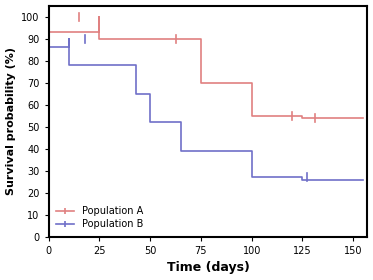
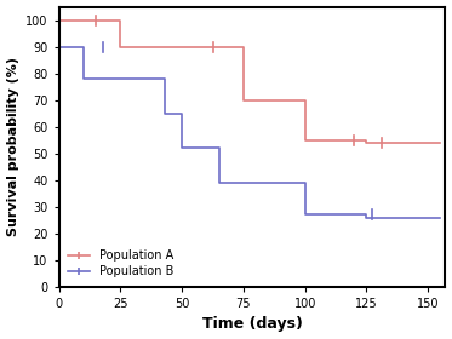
Population A/0: 93 -> 100
Population B/0: 86 -> 90
